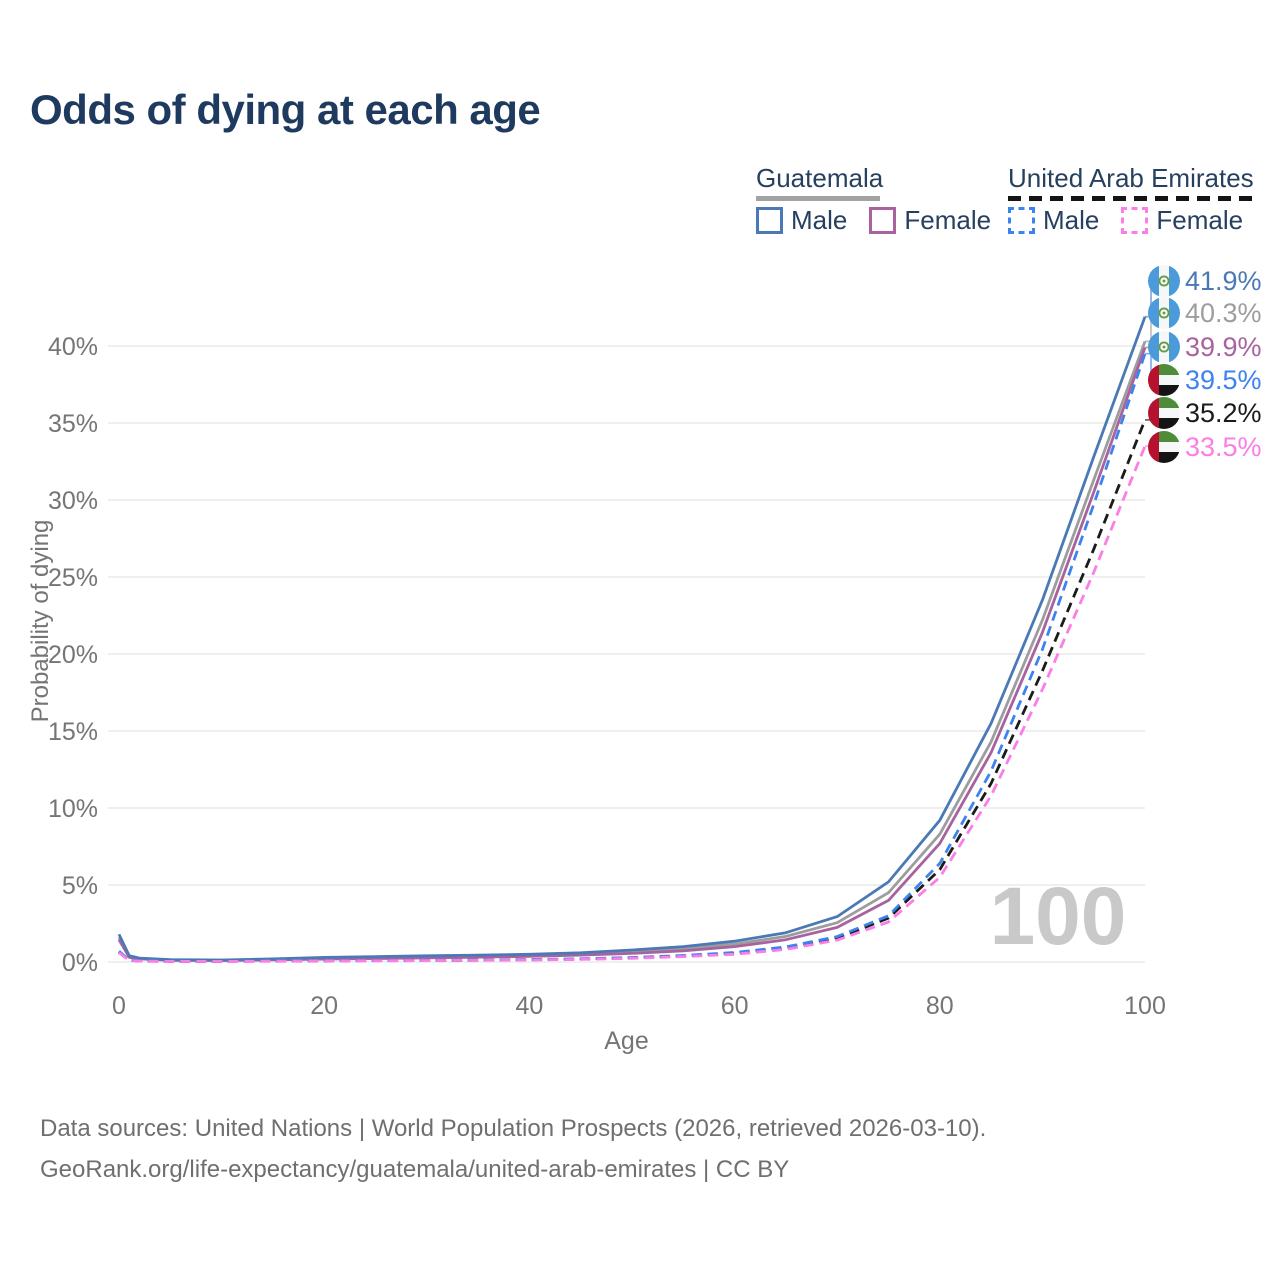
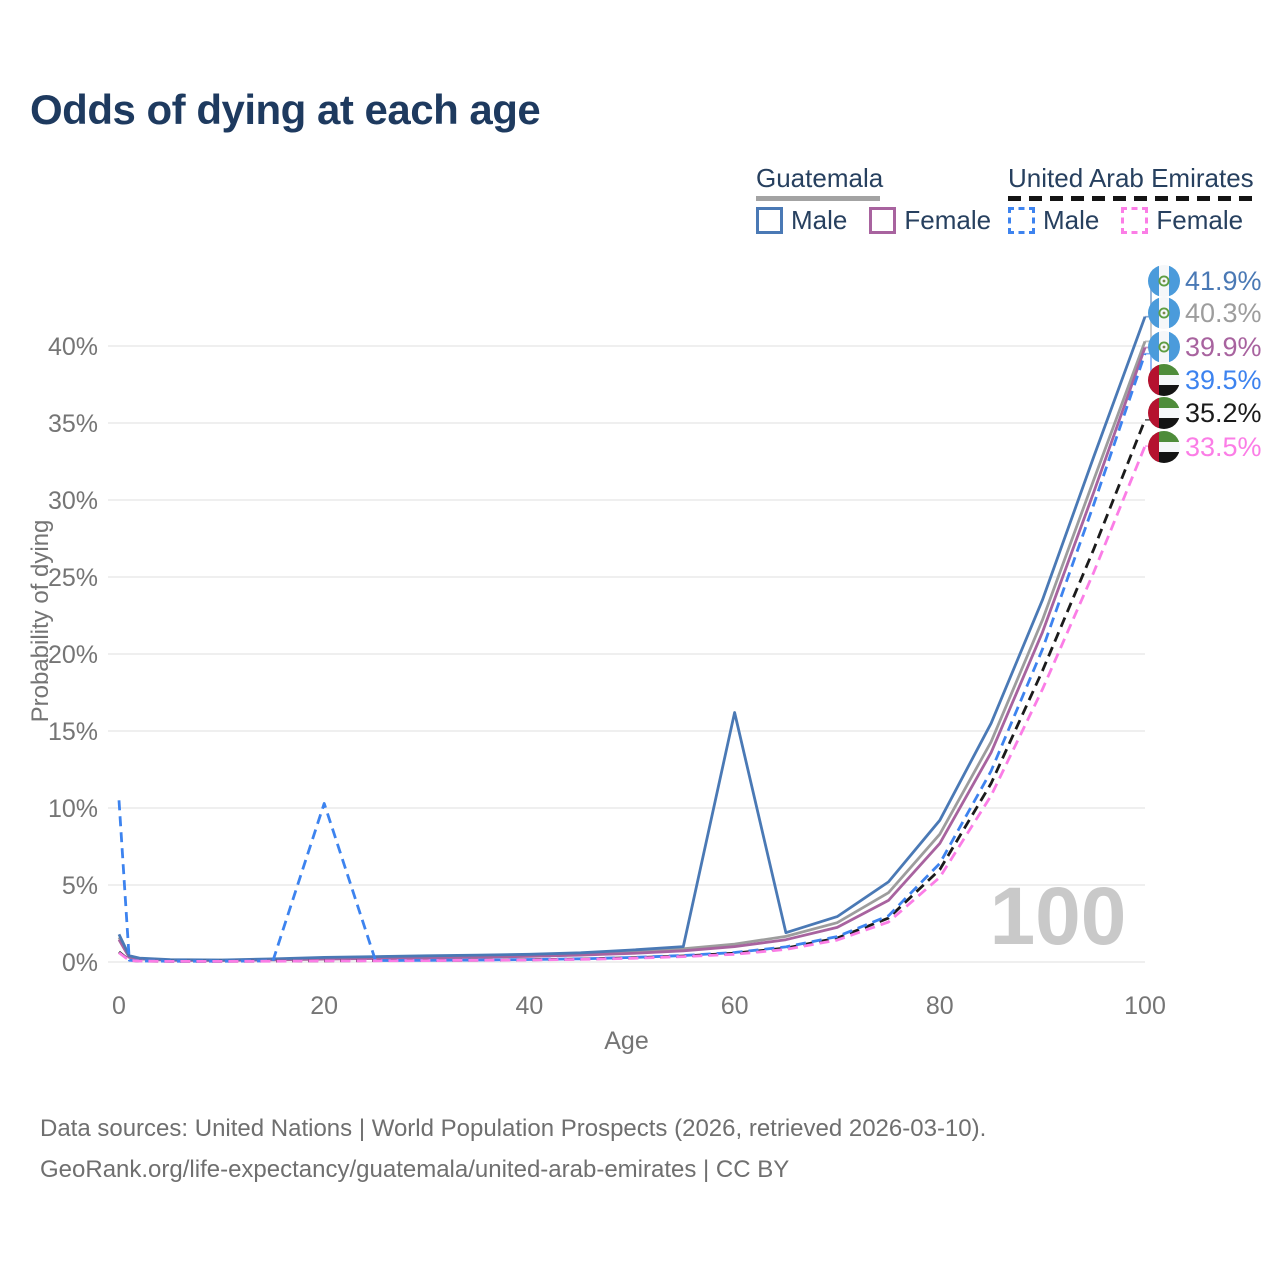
United Arab Emirates Male/0: 0.7% -> 10.5%
United Arab Emirates Male/20: 0.1% -> 10.3%
Guatemala Male/60: 1.4% -> 16.2%
